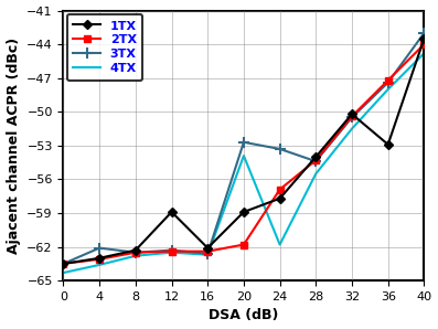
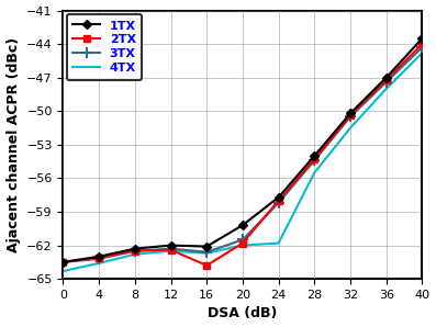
3TX/4: -62.1 -> -63.2
1TX/12: -58.9 -> -62.0
2TX/16: -62.4 -> -63.8
1TX/20: -58.9 -> -60.2
3TX/20: -52.7 -> -61.5
4TX/20: -53.9 -> -62.0
2TX/24: -56.9 -> -58.0
3TX/24: -53.3 -> -58.2
1TX/36: -52.9 -> -47.0
3TX/40: -43.0 -> -44.3
